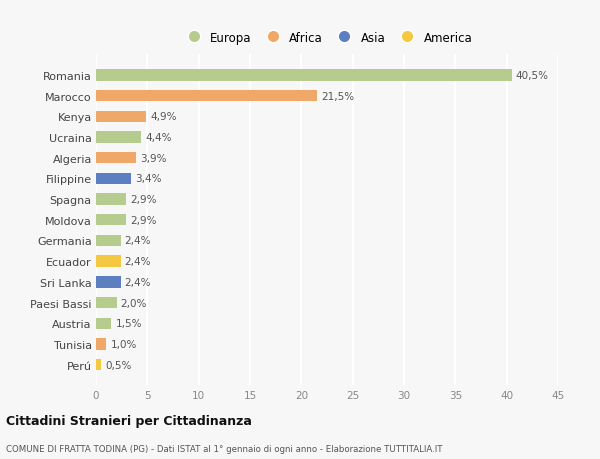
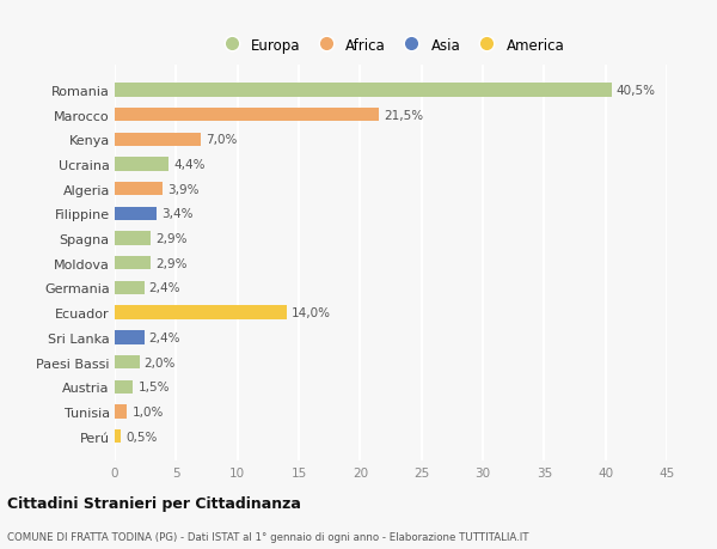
Kenya: 4,9% -> 7,0%
Ecuador: 2,4% -> 14,0%
